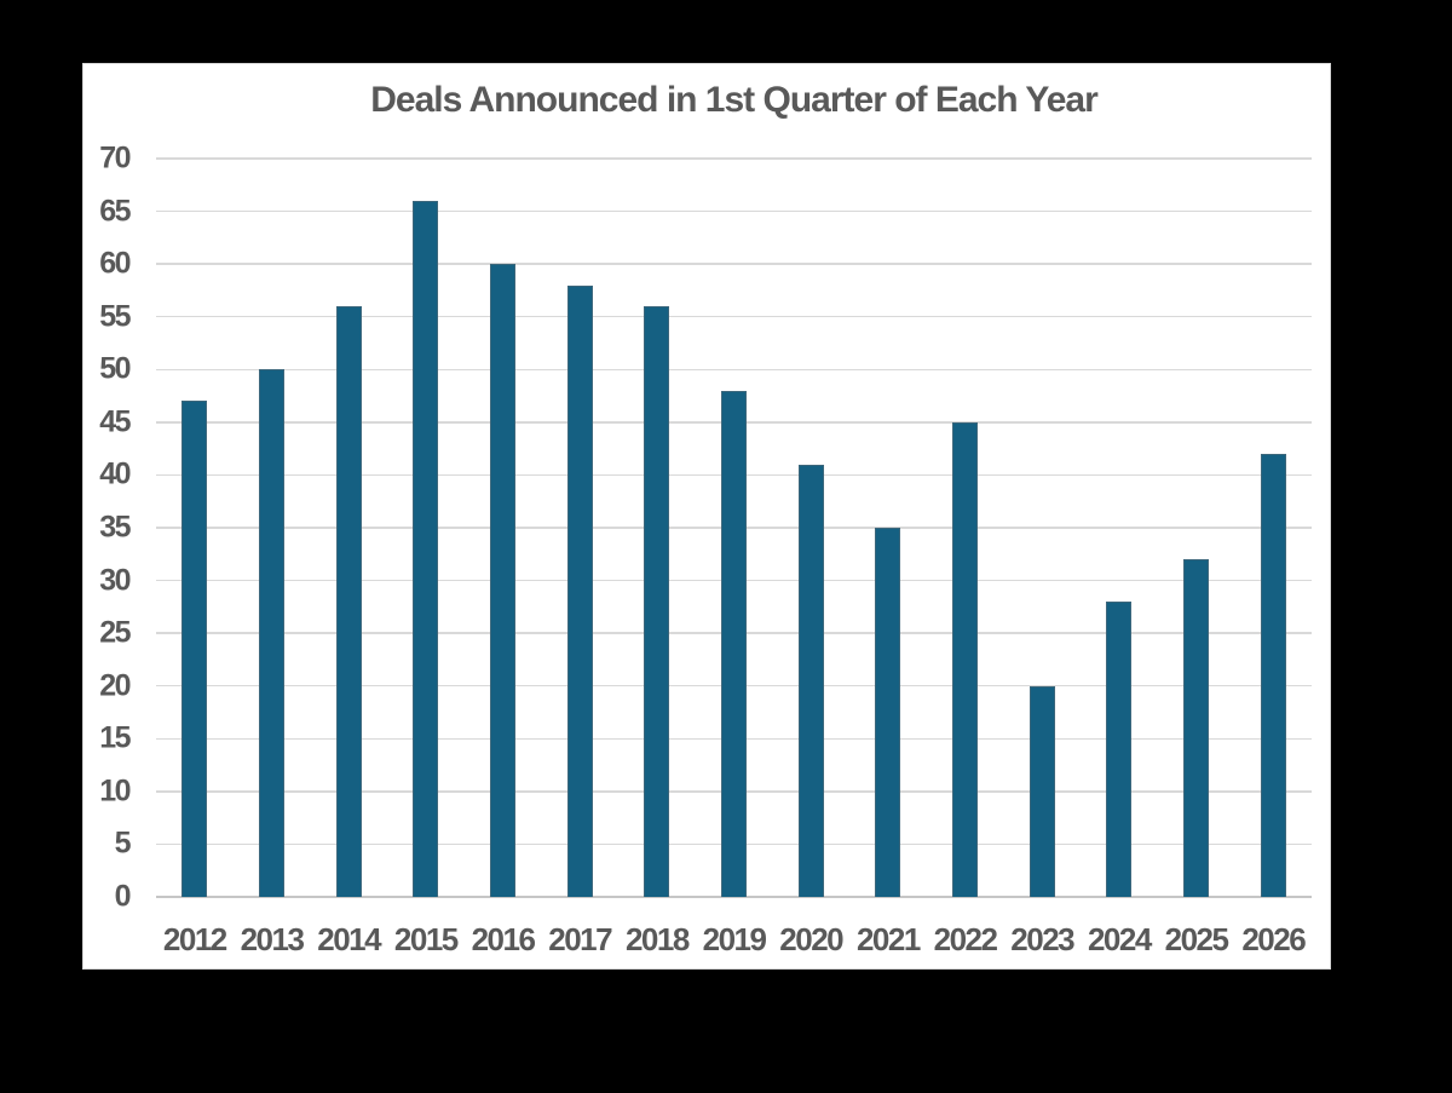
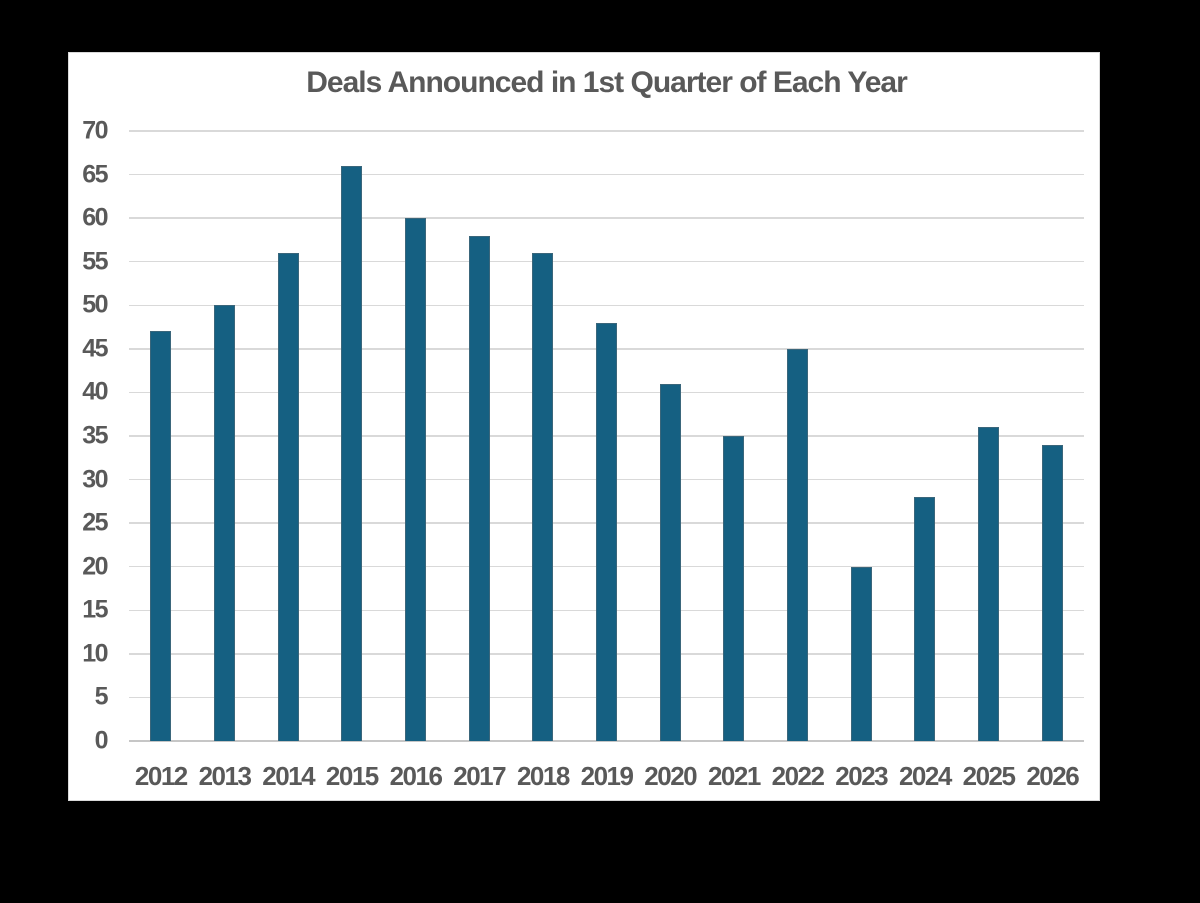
2025: 32 -> 36
2026: 42 -> 34
